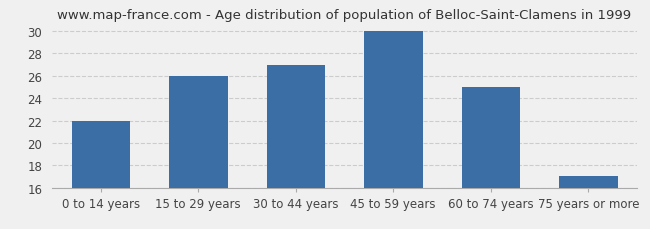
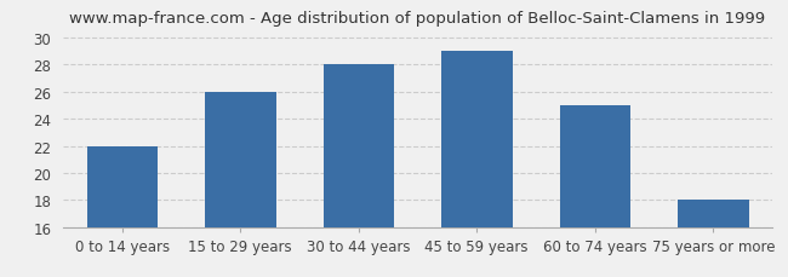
30 to 44 years: 27 -> 28
45 to 59 years: 30 -> 29
75 years or more: 17 -> 18
